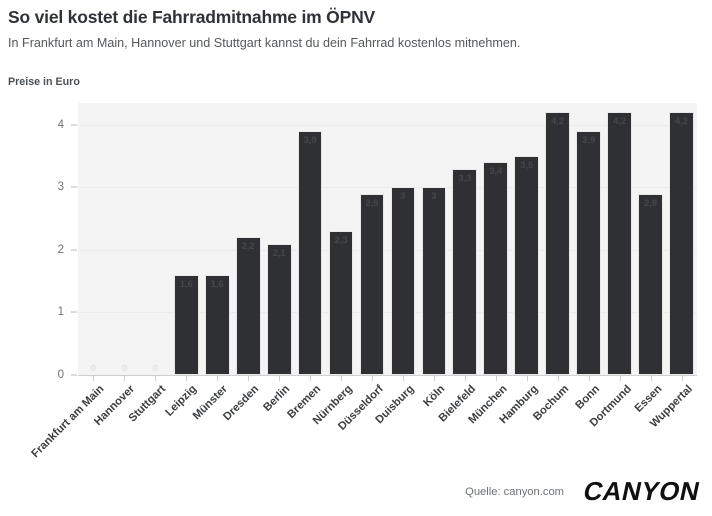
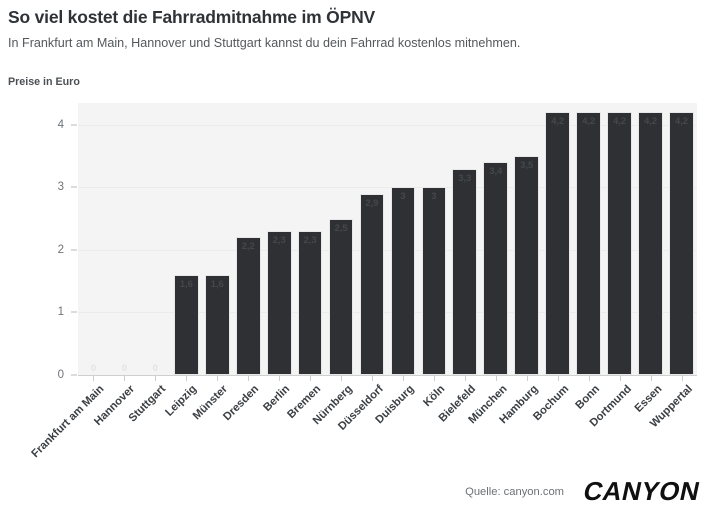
Berlin: 2,1 -> 2,3
Bremen: 3,9 -> 2,3
Nürnberg: 2,3 -> 2,5
Bonn: 3,9 -> 4,2
Essen: 2,9 -> 4,2
